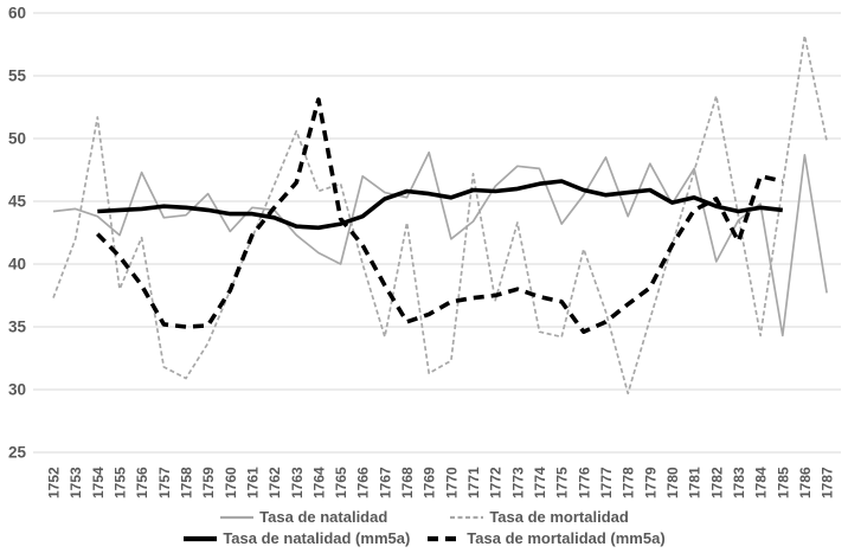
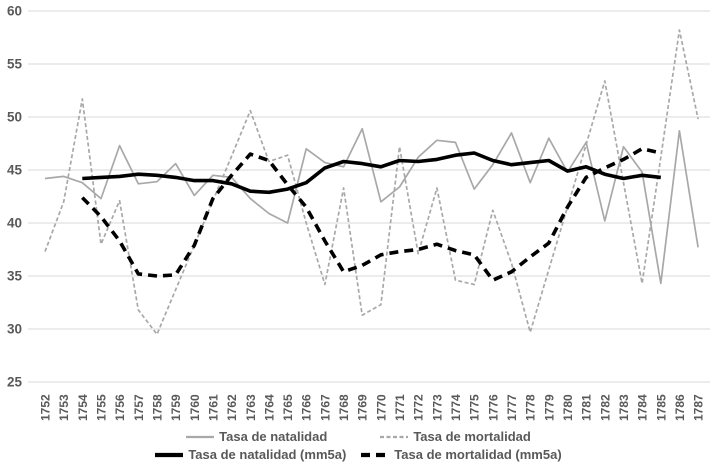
Tasa de mortalidad/1758: 30.9 -> 29.5
Tasa de mortalidad (mm5a)/1764: 53.1 -> 45.9
Tasa de natalidad/1783: 43.5 -> 47.2
Tasa de mortalidad (mm5a)/1783: 41.8 -> 46.0
